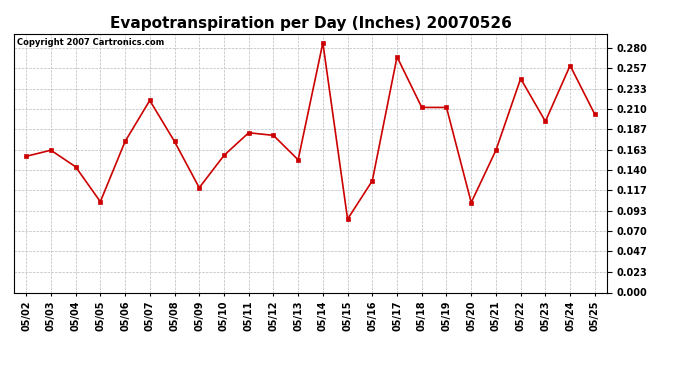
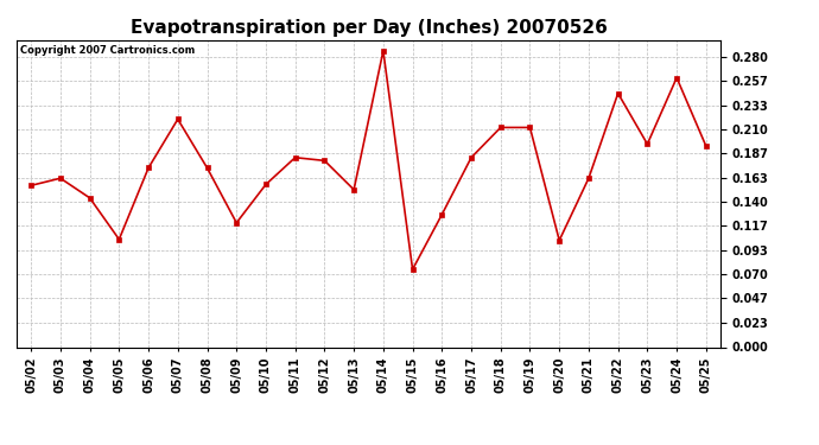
05/15: 0.084 -> 0.075
05/17: 0.270 -> 0.183
05/25: 0.204 -> 0.194
